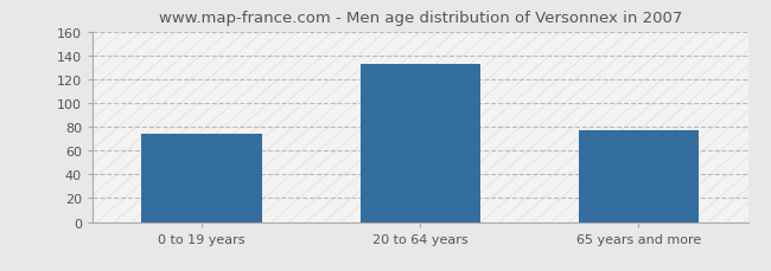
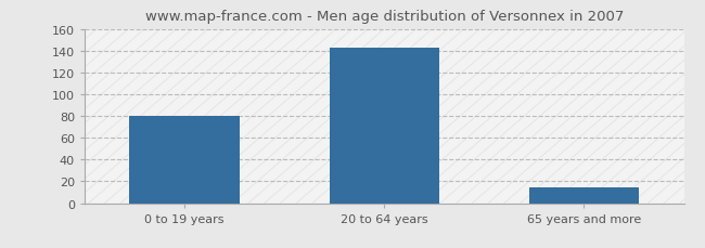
0 to 19 years: 74 -> 80
20 to 64 years: 133 -> 143
65 years and more: 77 -> 15
